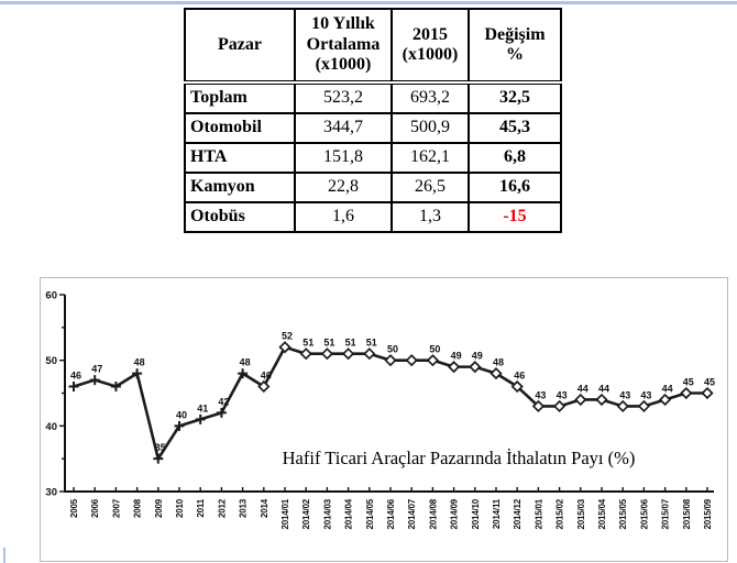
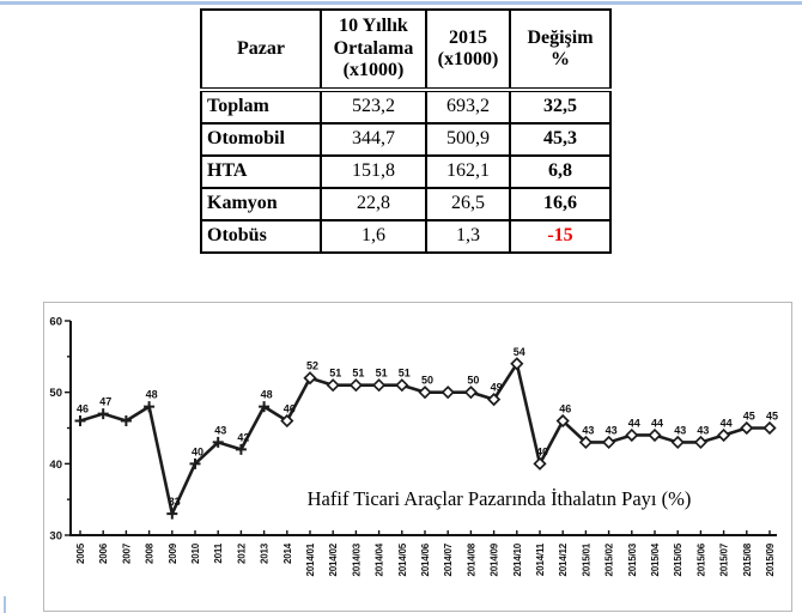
2009: 35 -> 33
2011: 41 -> 43
2014/10: 49 -> 54
2014/11: 48 -> 40
